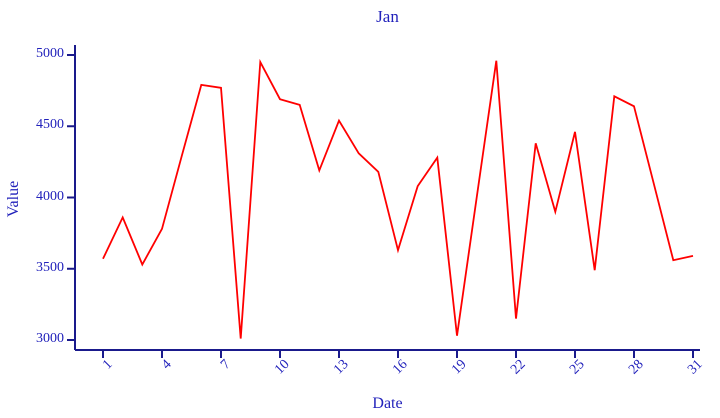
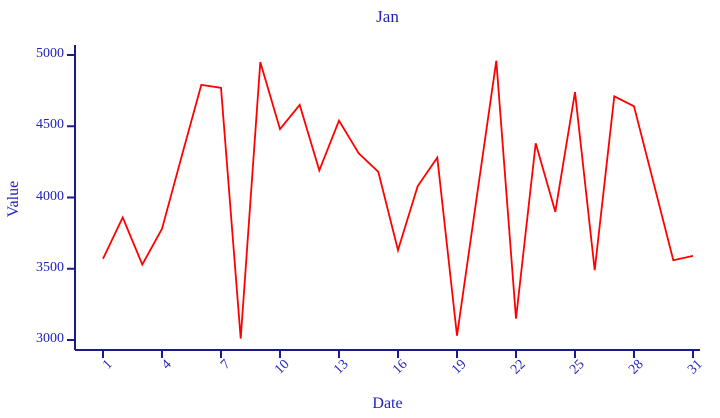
10: 4690 -> 4480
25: 4460 -> 4740
